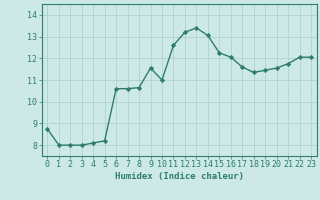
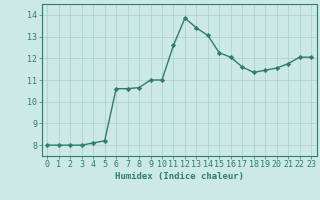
0: 8.75 -> 8.00
9: 11.55 -> 11.00
12: 13.20 -> 13.85
